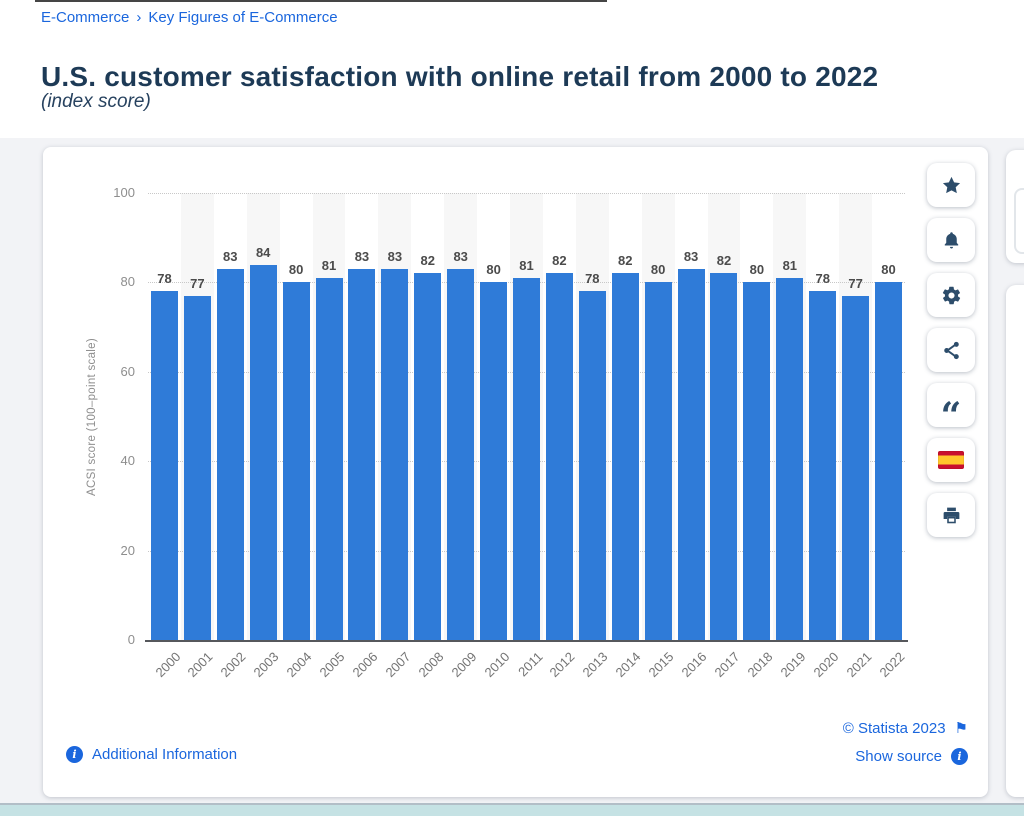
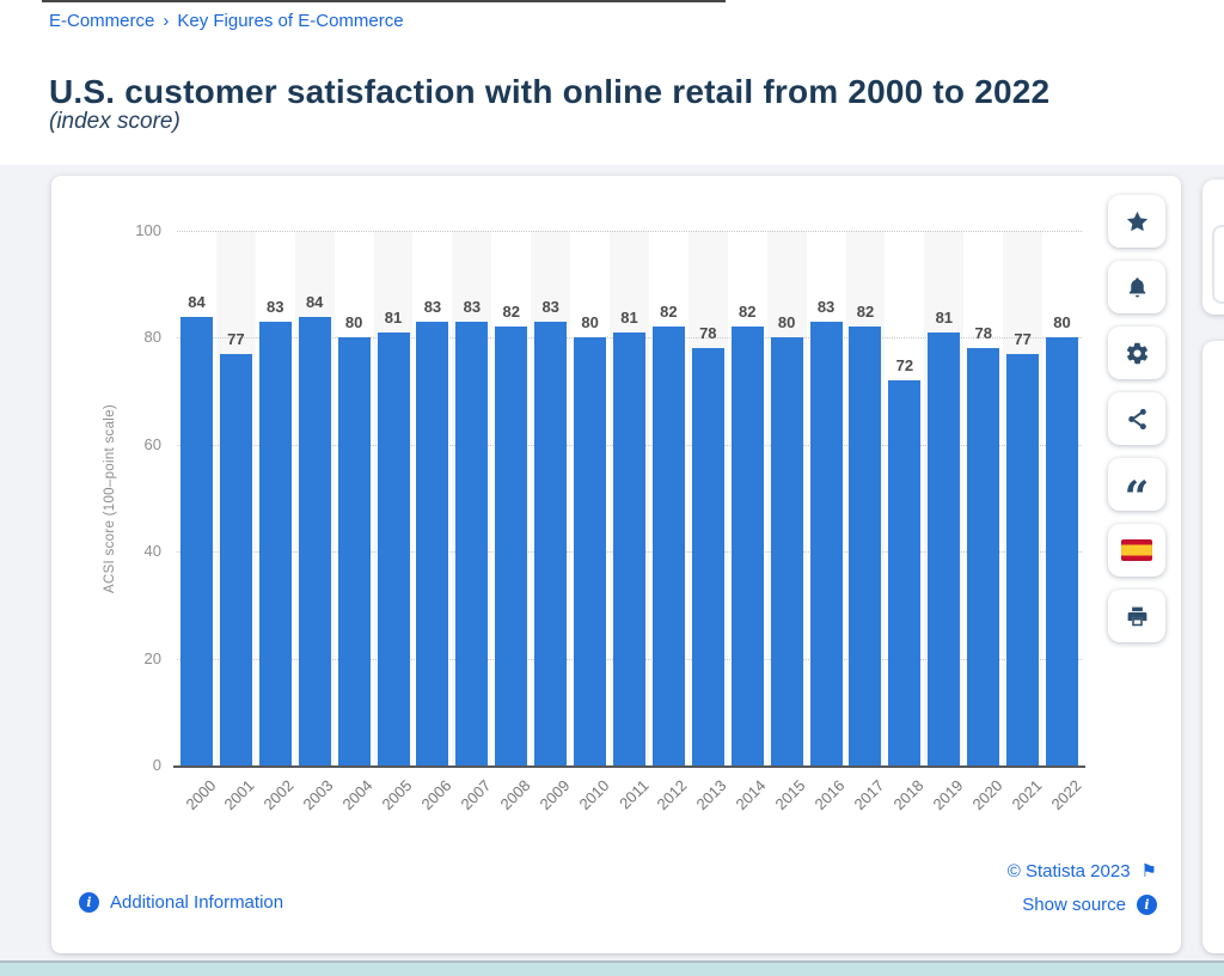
2000: 78 -> 84
2018: 80 -> 72
